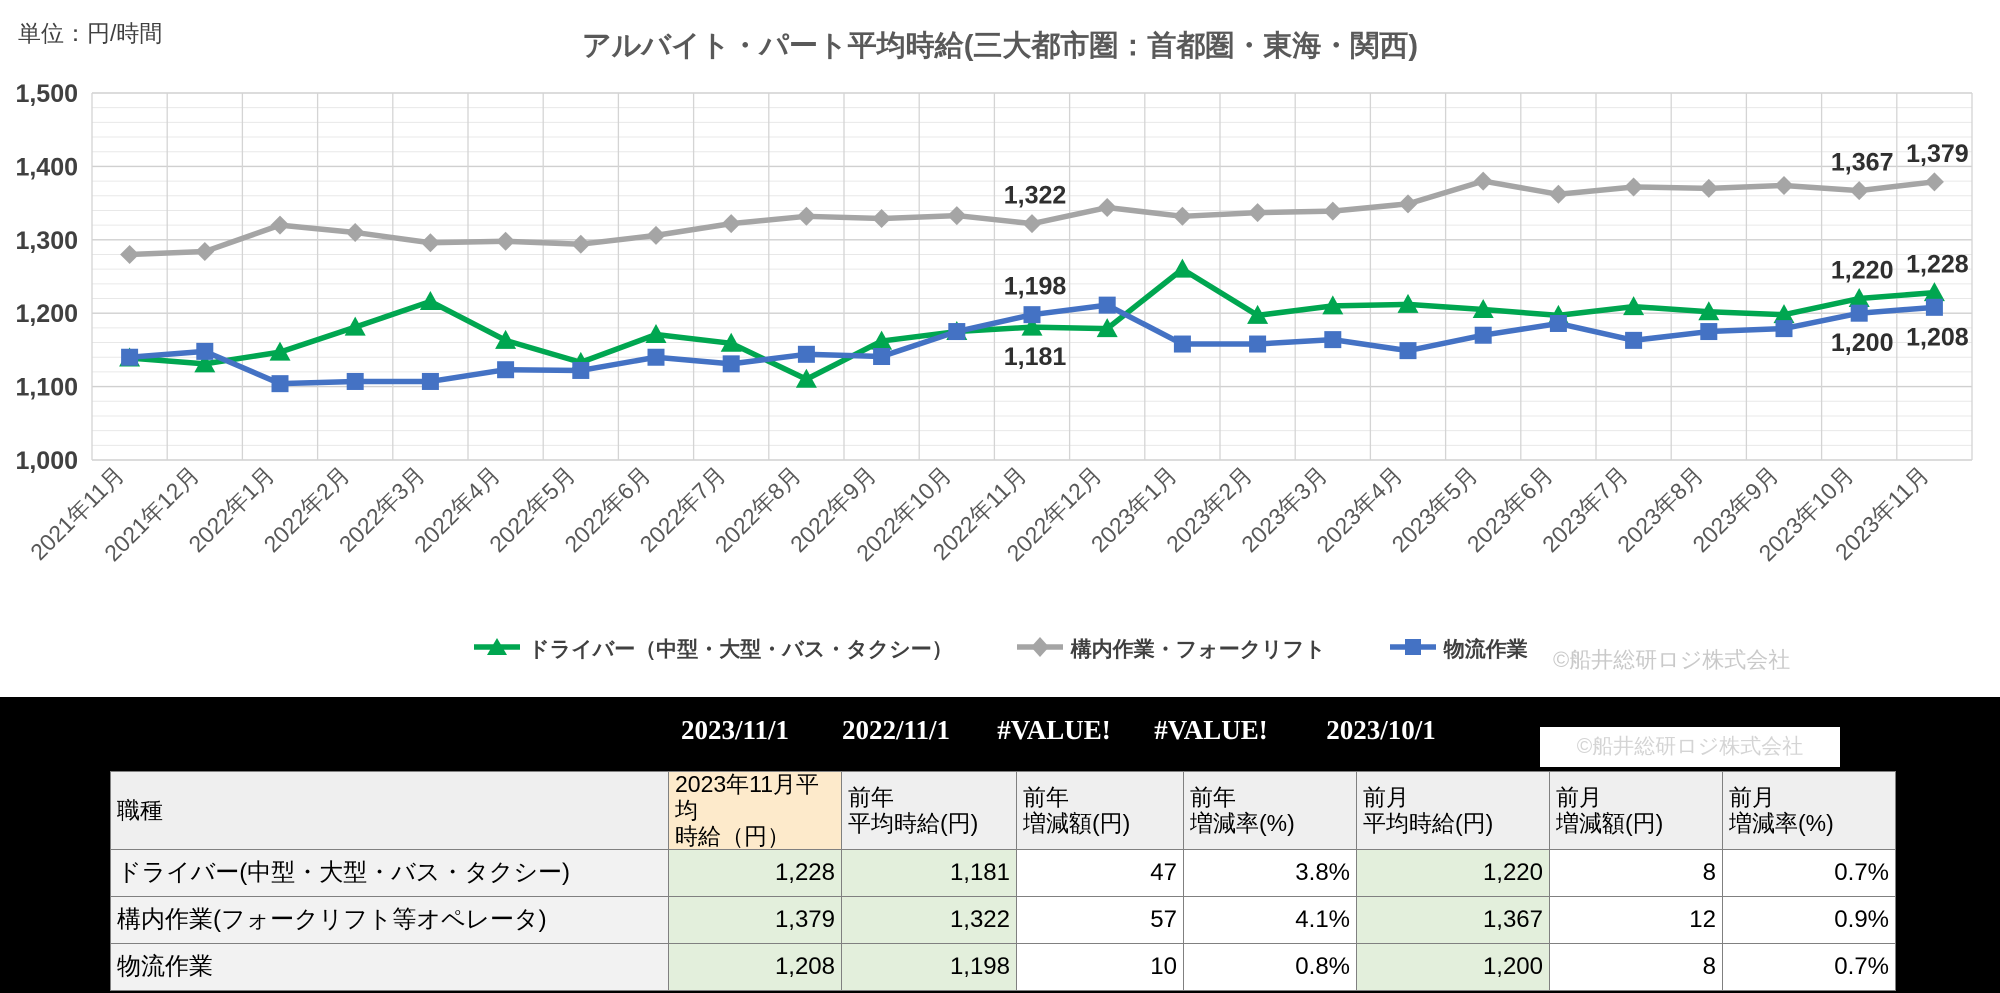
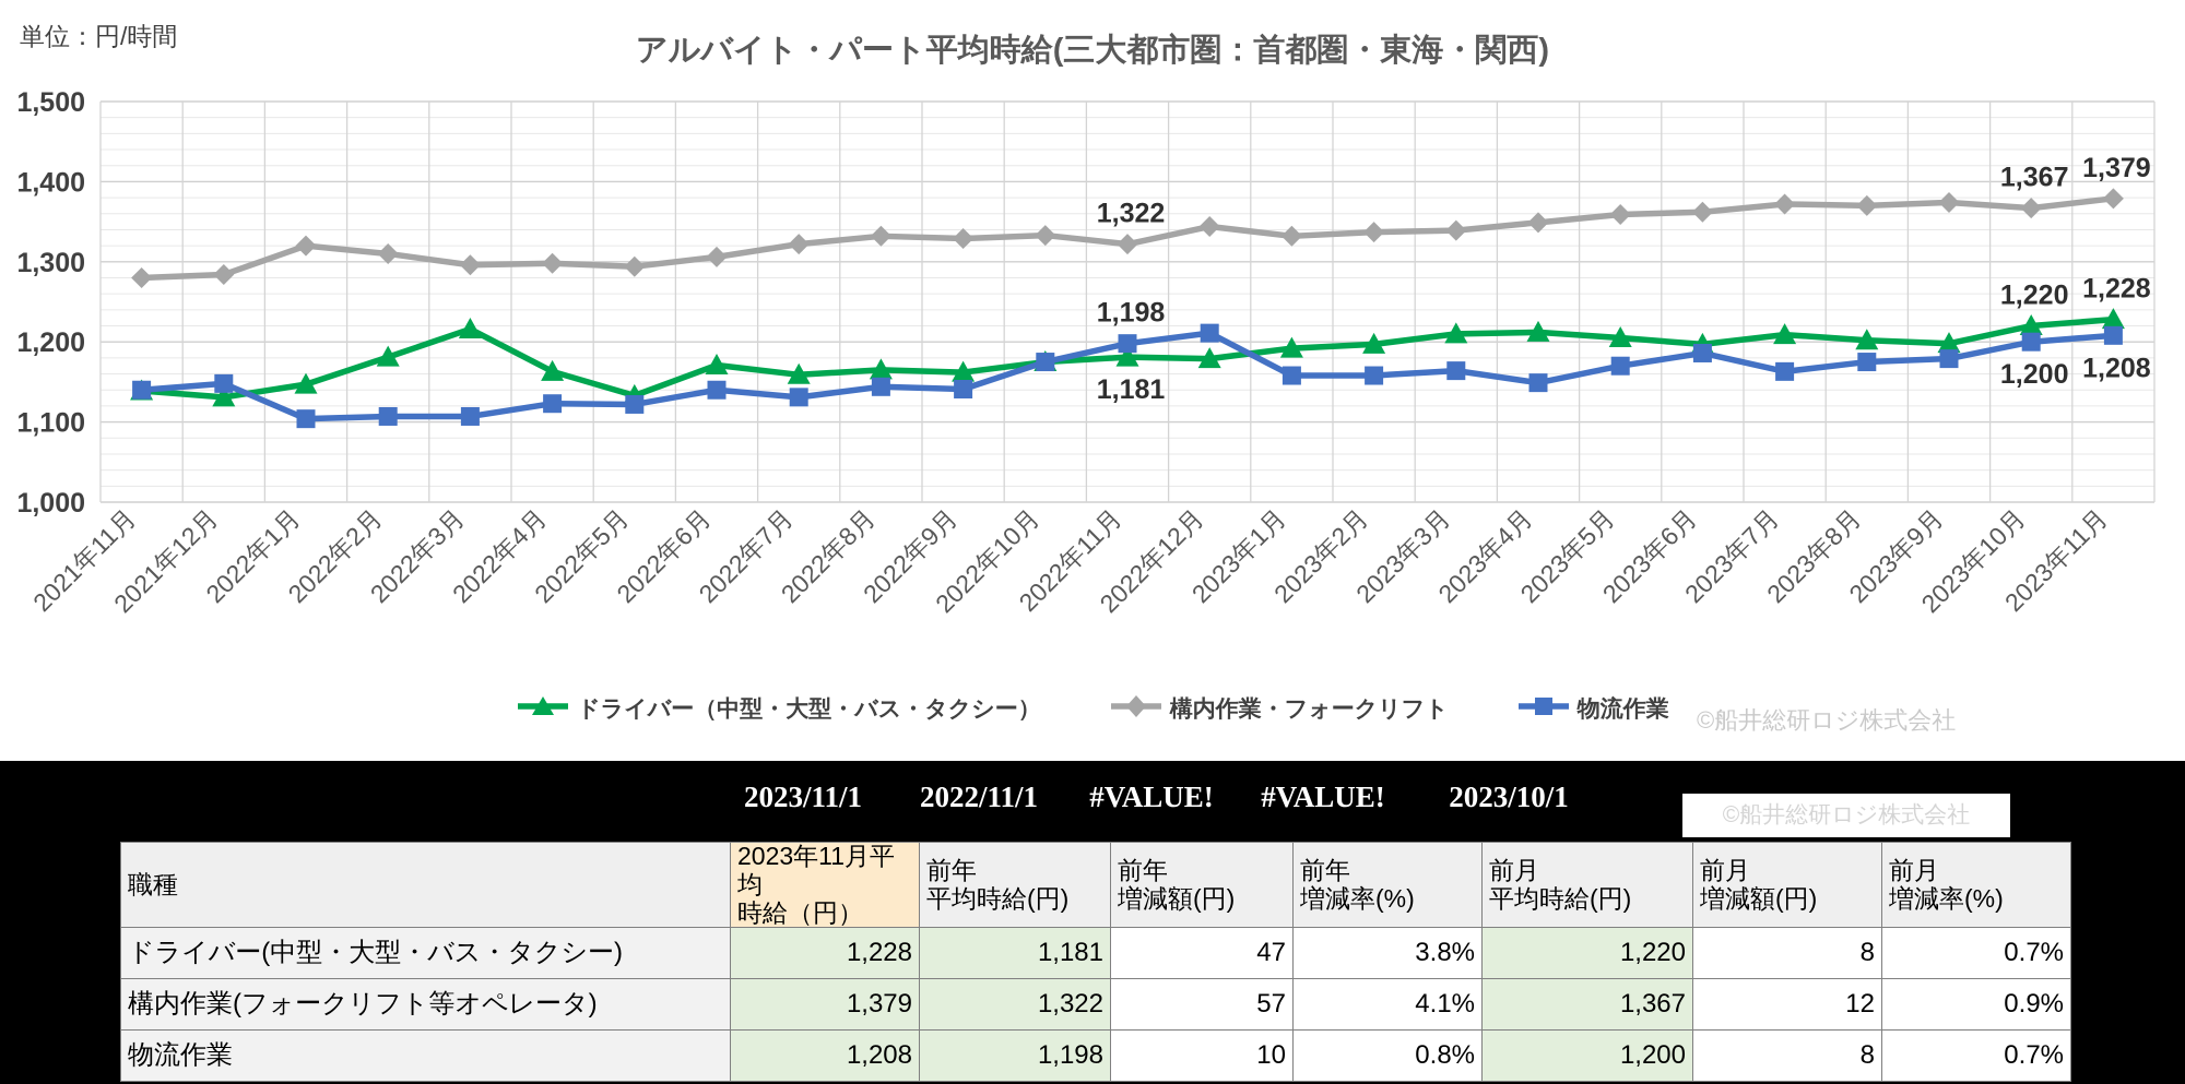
ドライバー（中型・大型・バス・タクシー）/2022年8月: 1110 -> 1160
ドライバー（中型・大型・バス・タクシー）/2023年1月: 1260 -> 1190
構内作業・フォークリフト/2023年5月: 1380 -> 1360
